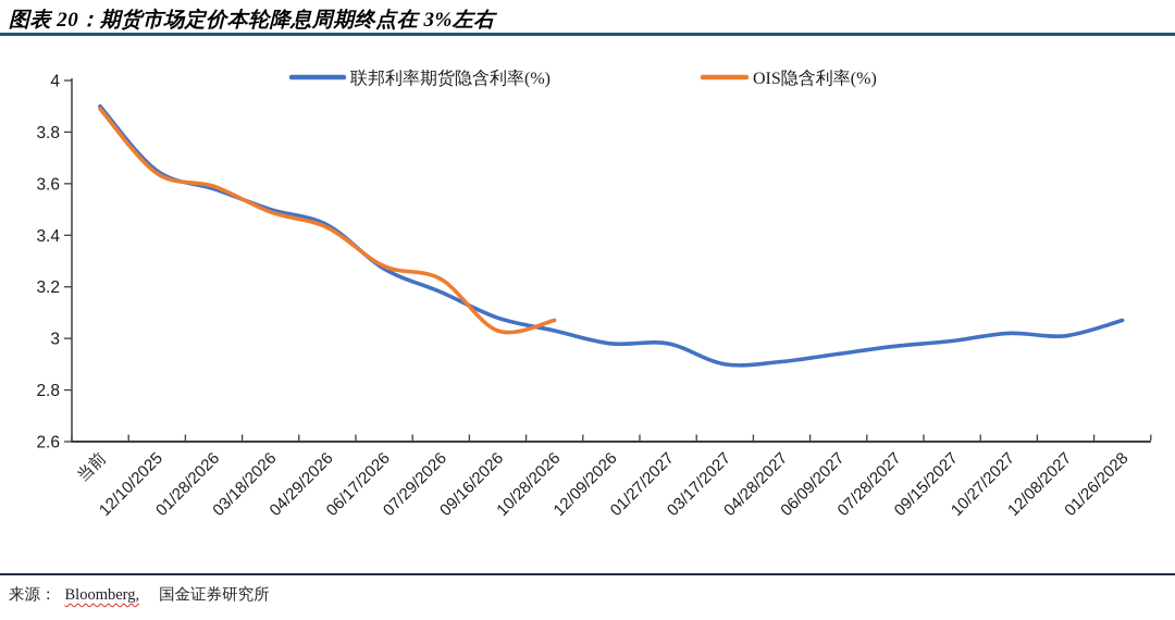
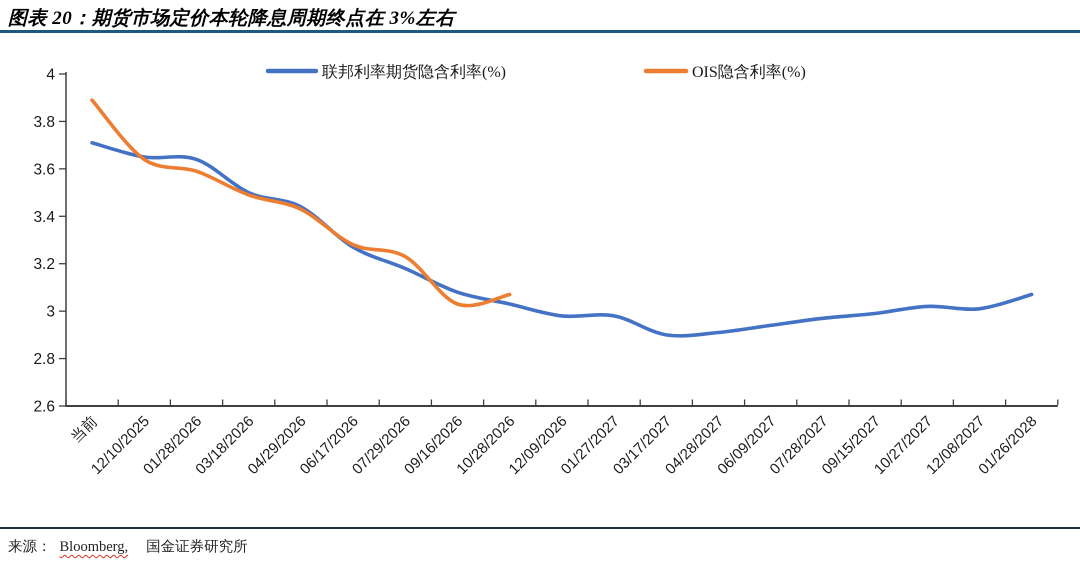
联邦利率期货隐含利率(%)/当前: 3.90 -> 3.71
联邦利率期货隐含利率(%)/01/28/2026: 3.58 -> 3.64
